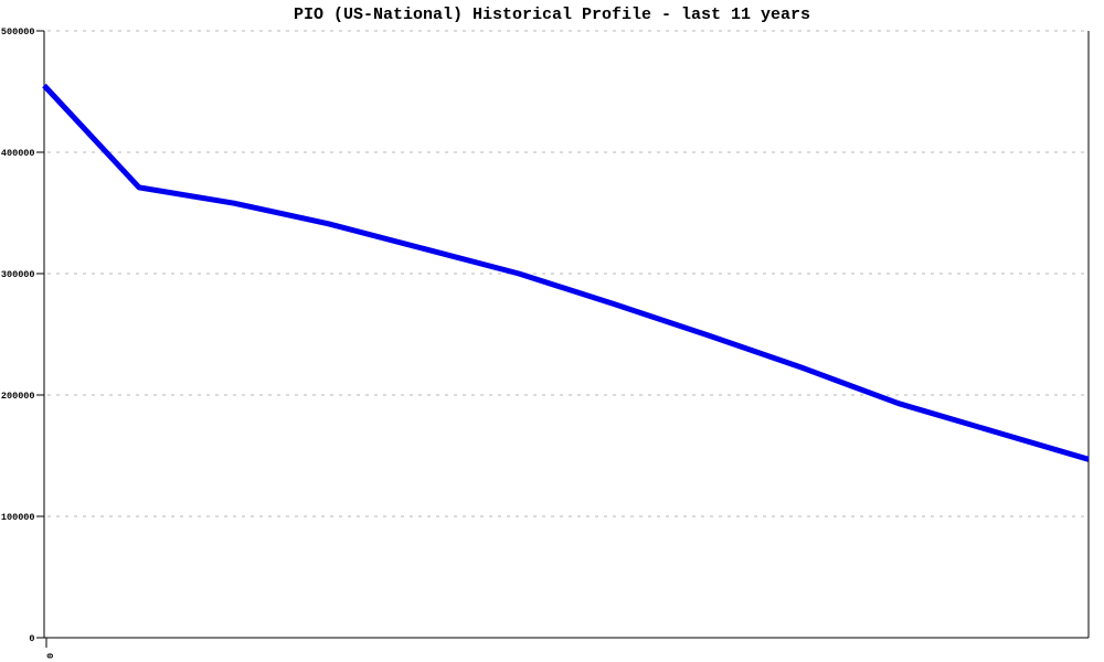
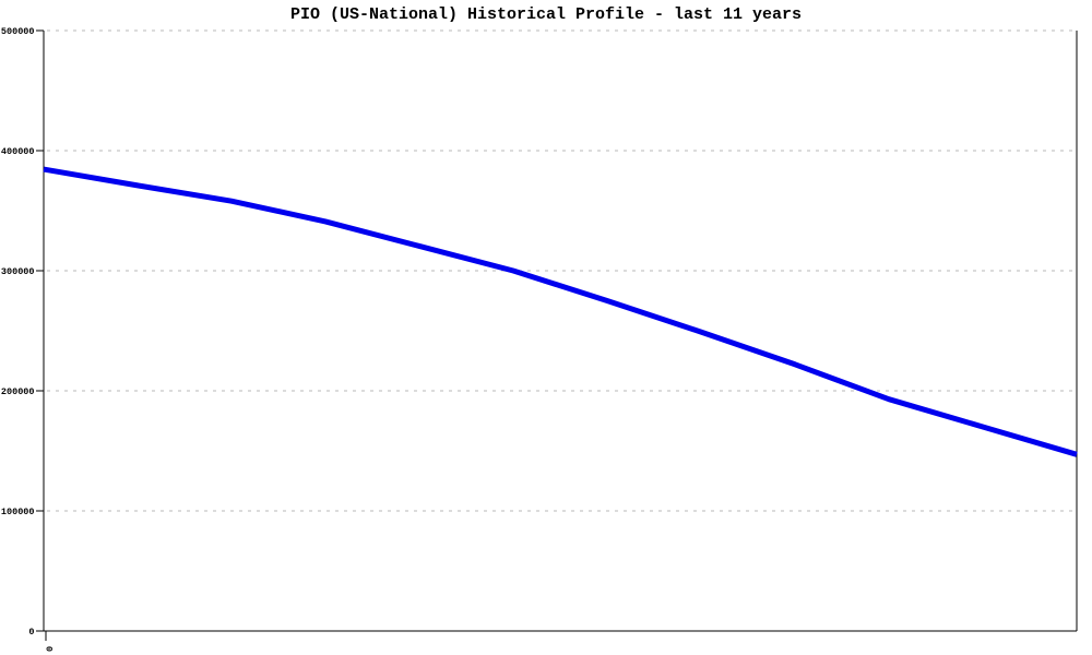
0: 455000 -> 384000
